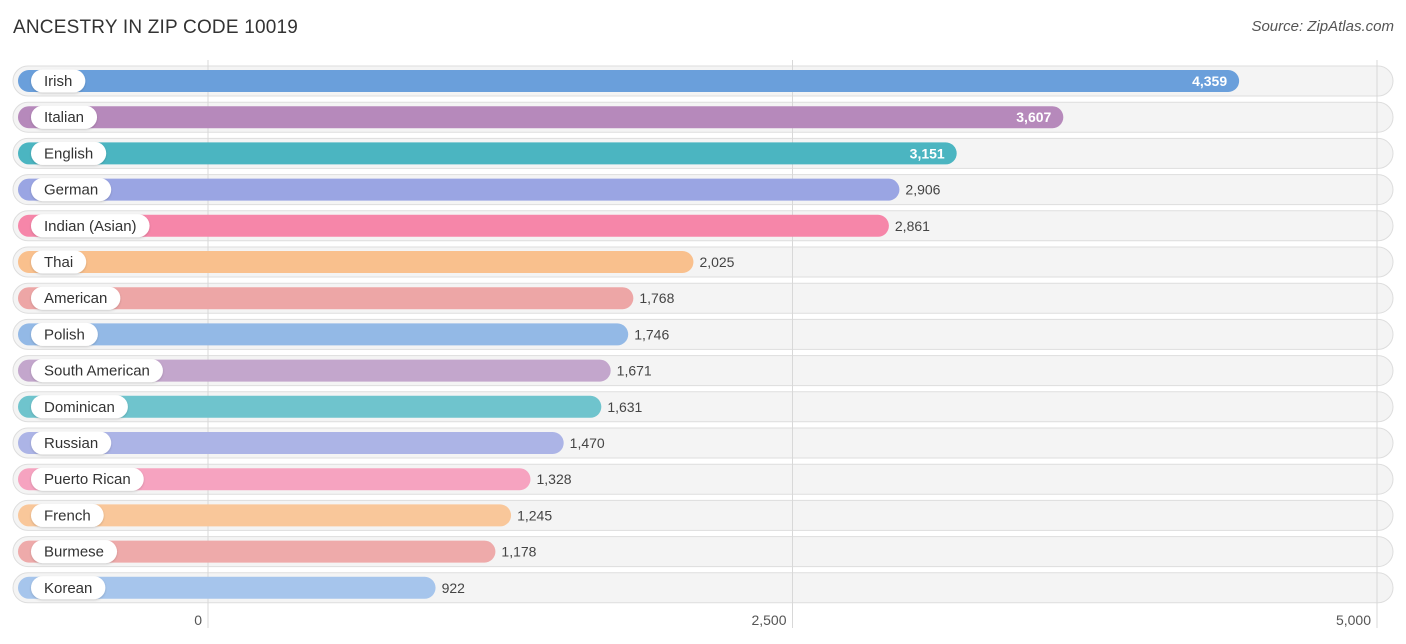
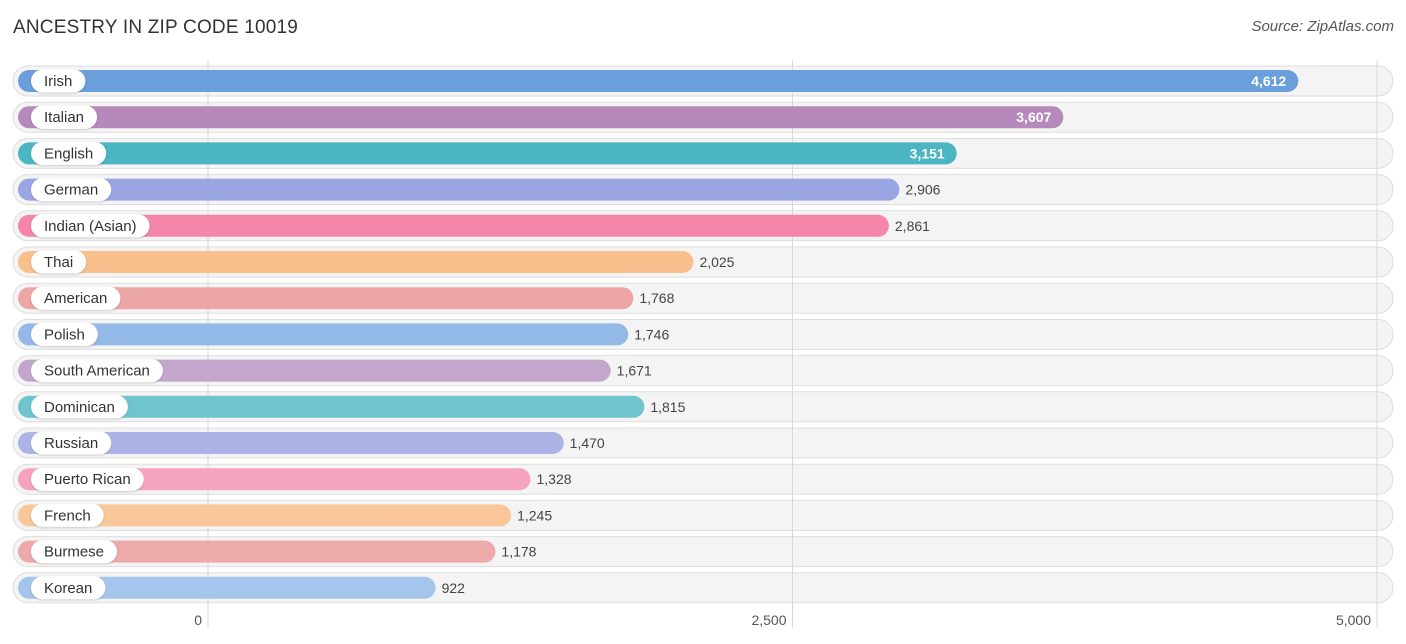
Irish: 4,359 -> 4,612
Dominican: 1,631 -> 1,815
